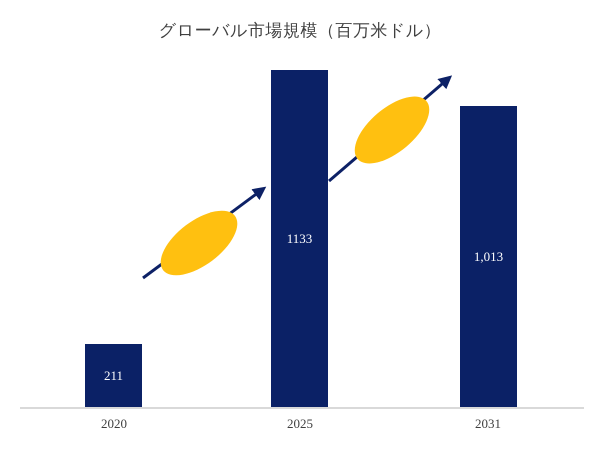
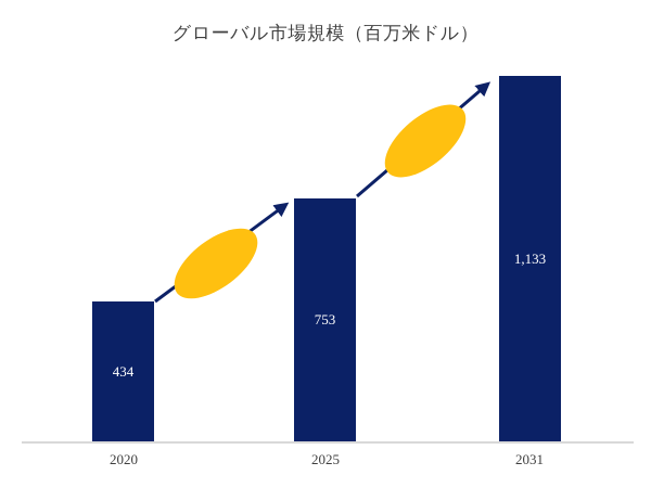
2020: 211 -> 434
2025: 1133 -> 753
2031: 1,013 -> 1,133
